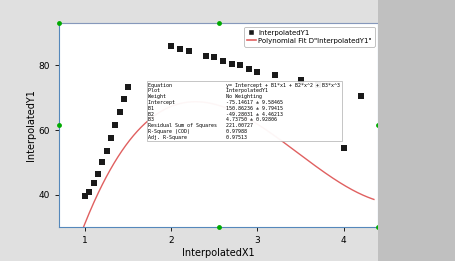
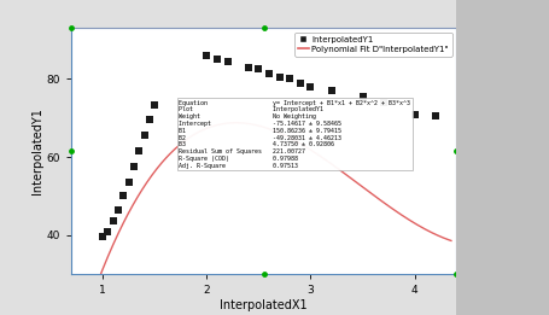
InterpolatedY1/4: 54.5 -> 71.0
